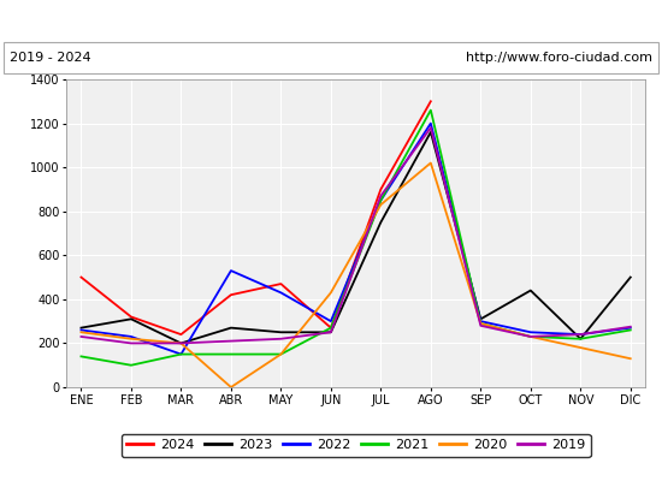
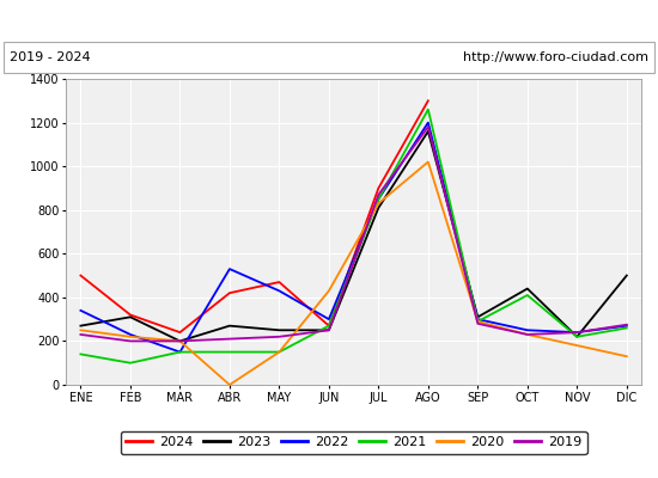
2022/ENE: 260 -> 340
2023/JUL: 750 -> 810
2021/OCT: 230 -> 410
